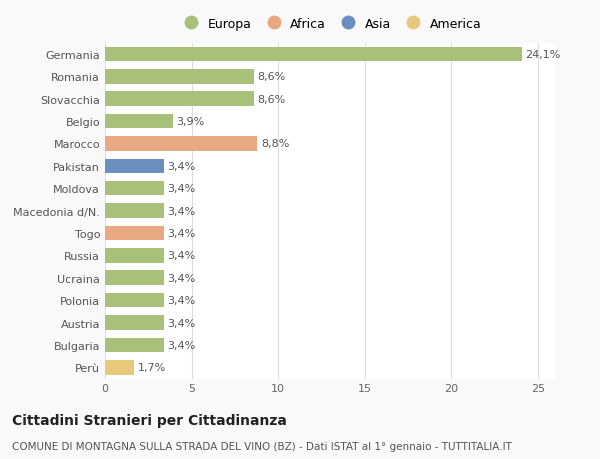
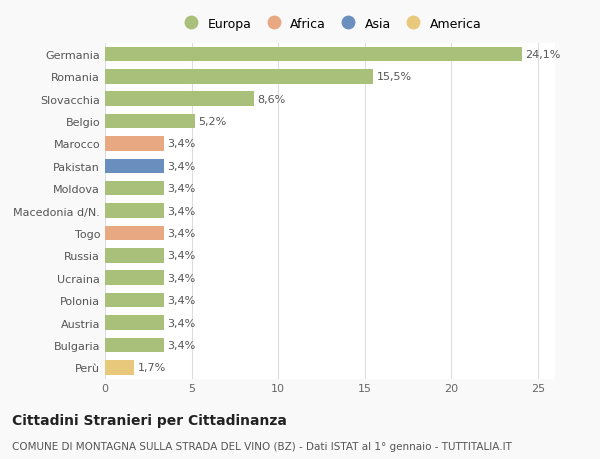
Romania: 8,6% -> 15,5%
Belgio: 3,9% -> 5,2%
Marocco: 8,8% -> 3,4%
